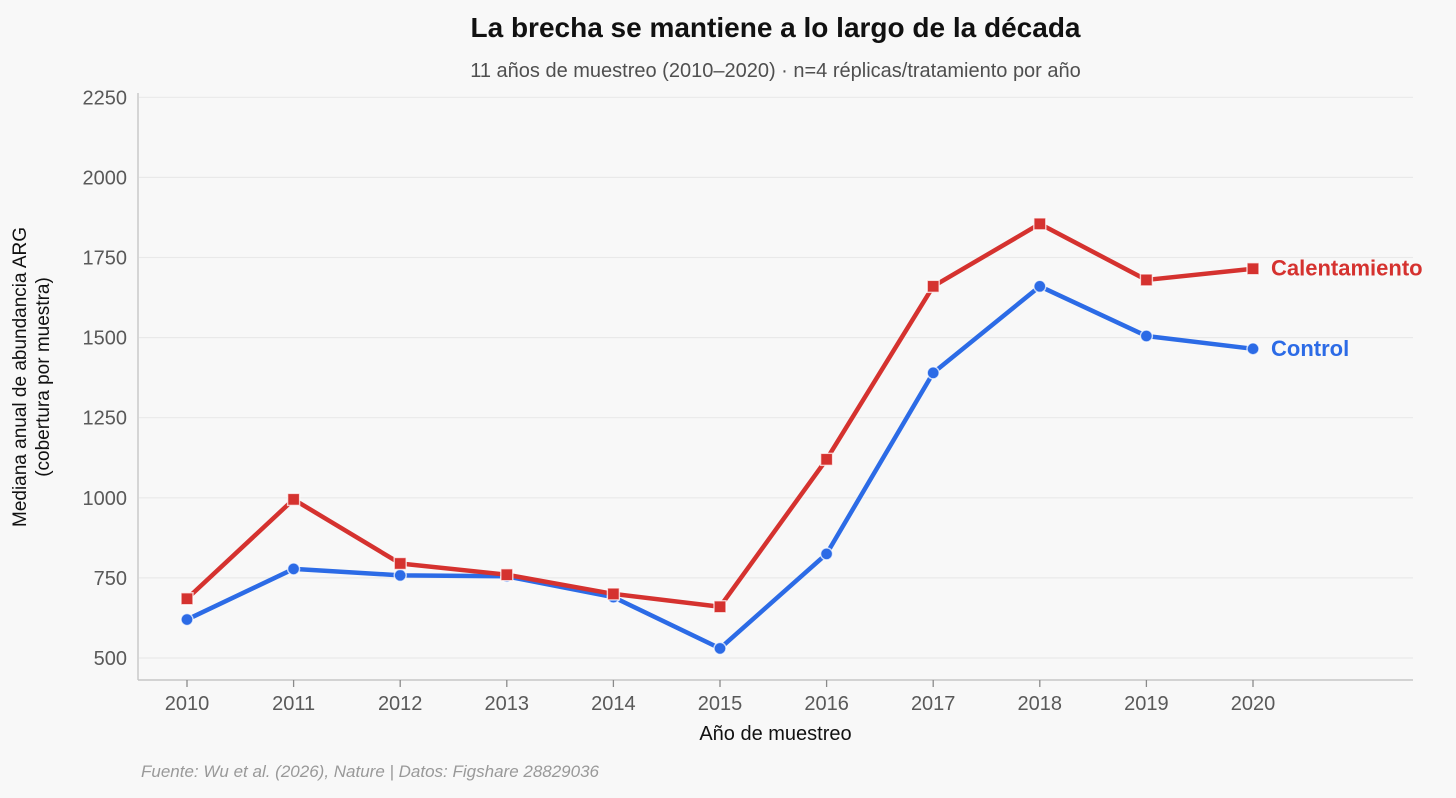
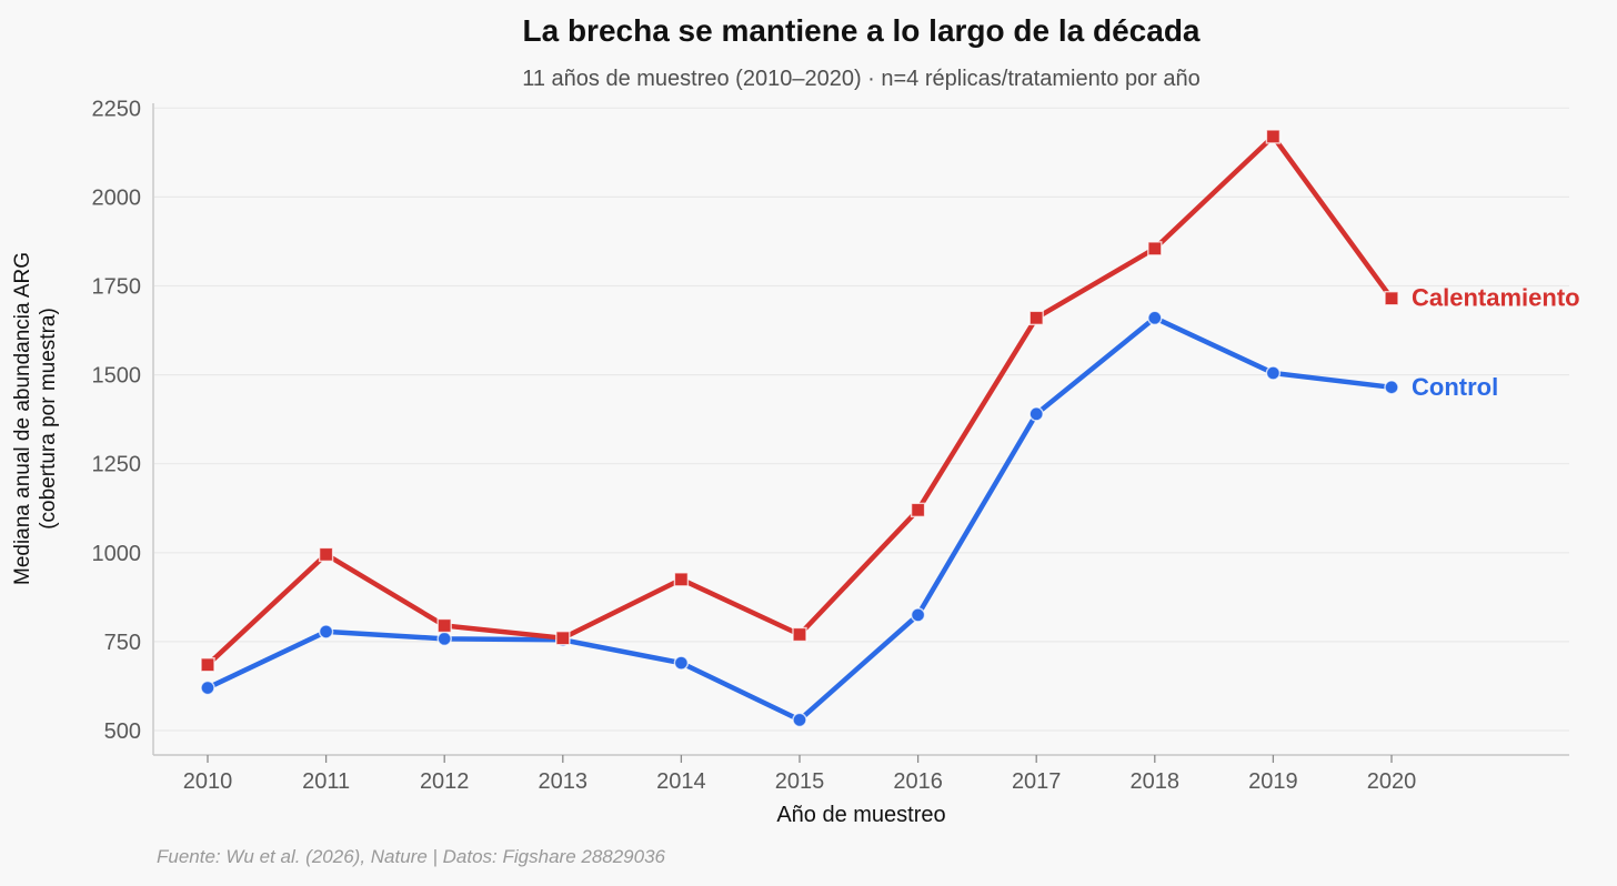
Calentamiento/2014: 700 -> 920
Calentamiento/2015: 660 -> 770
Calentamiento/2019: 1680 -> 2170
